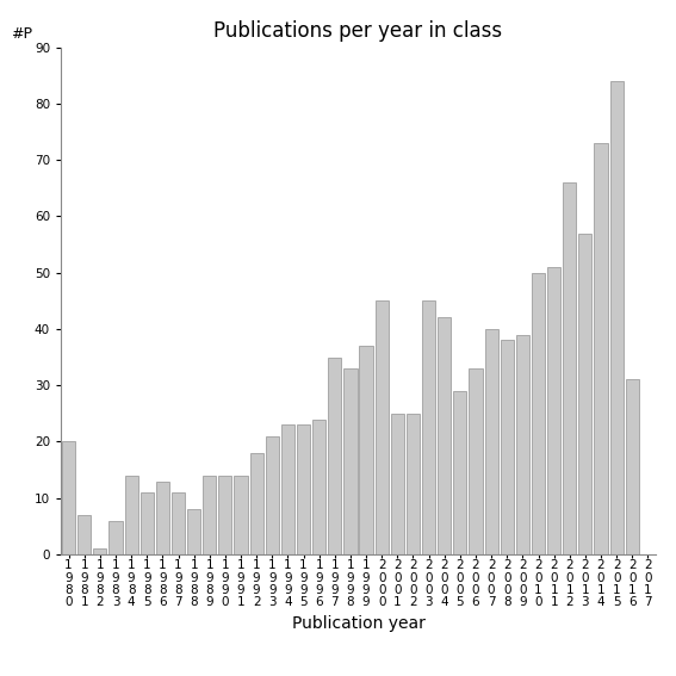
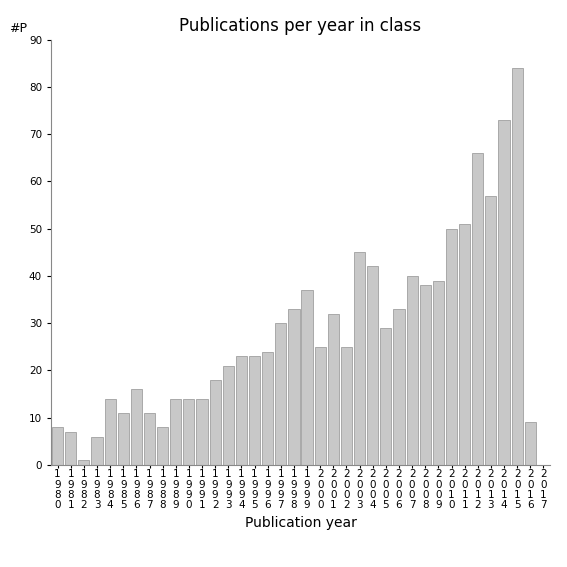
1 9 8 0: 20 -> 8
1 9 8 6: 13 -> 16
1 9 9 7: 35 -> 30
2 0 0 0: 45 -> 25
2 0 0 1: 25 -> 32
2 0 1 6: 31 -> 9
